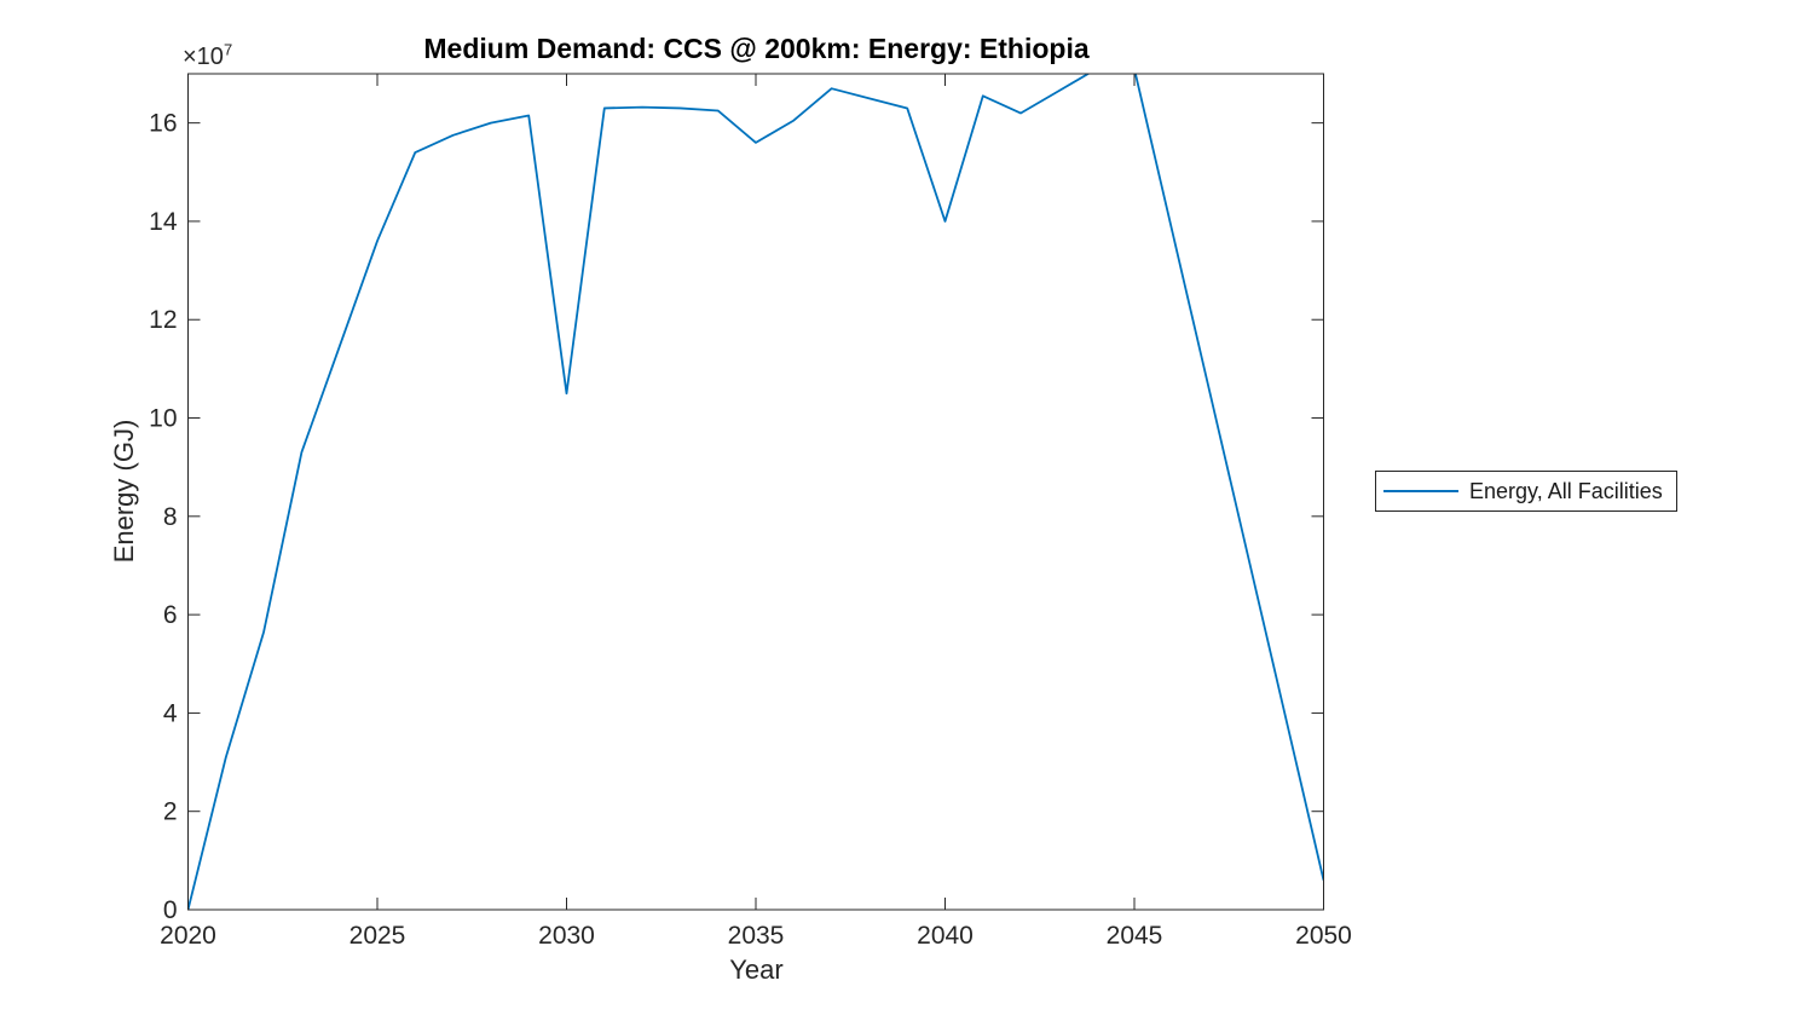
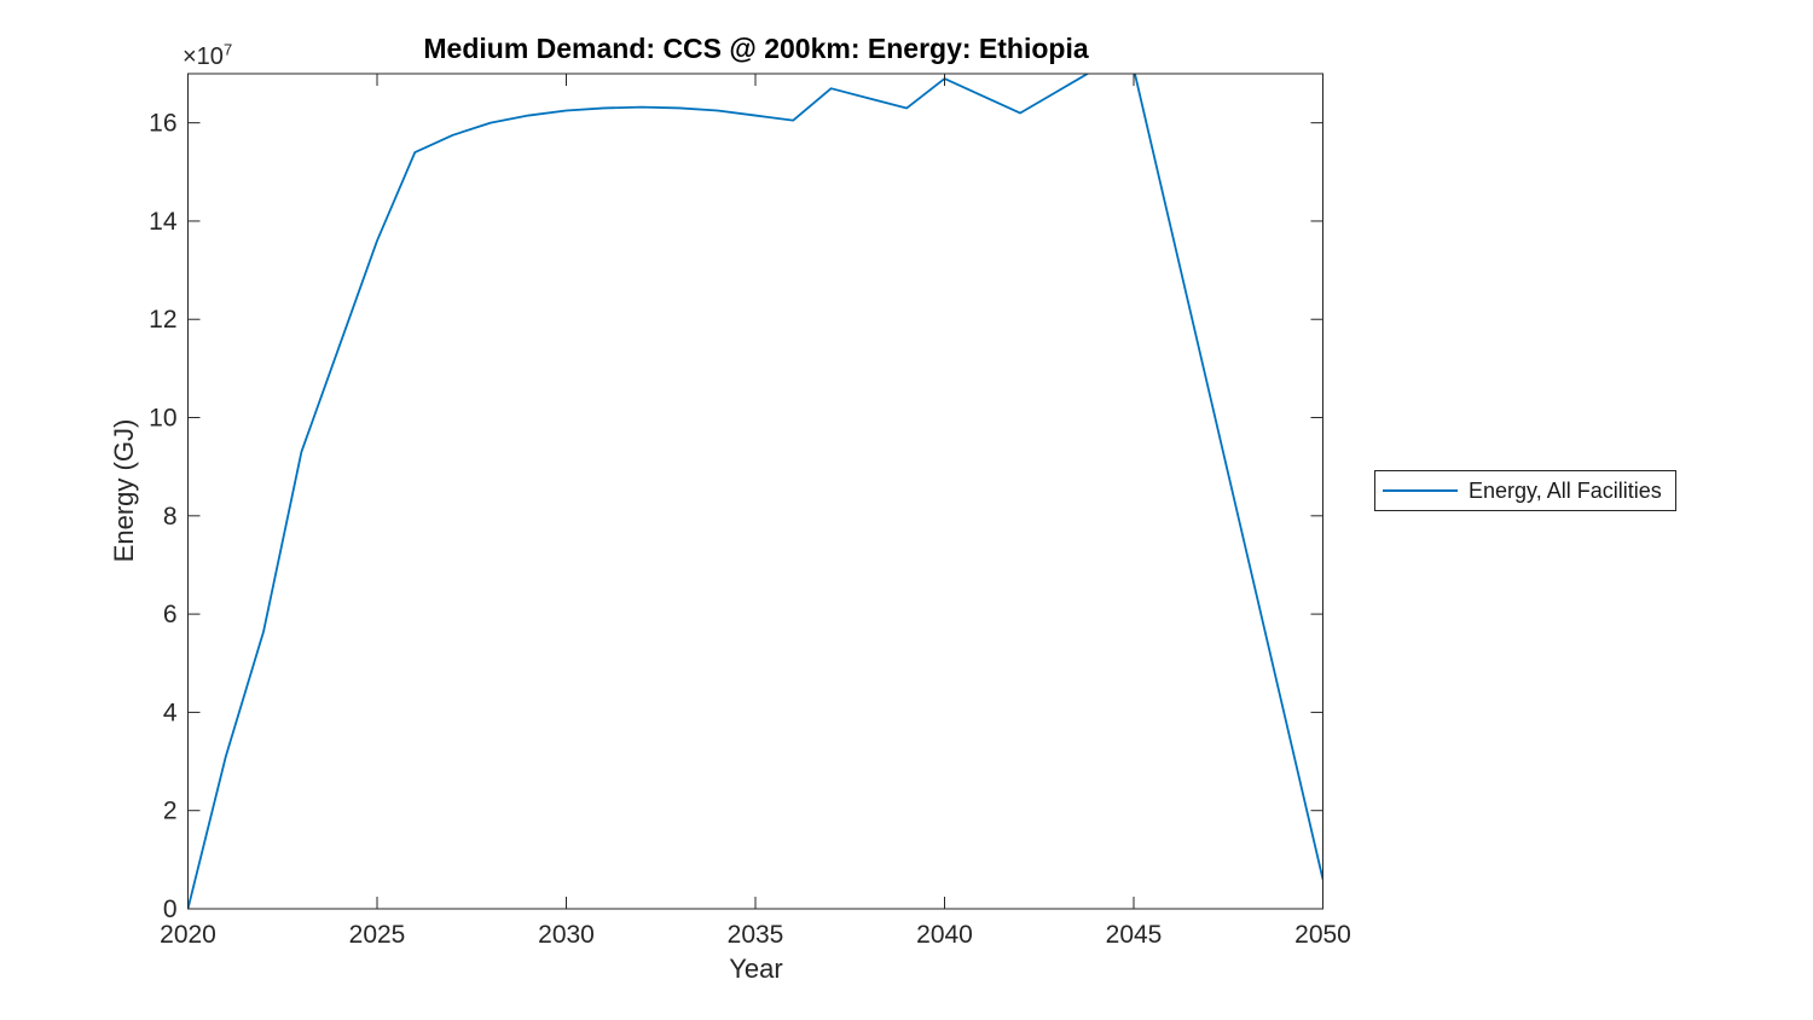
2030: 10.5 -> 16.2
2035: 15.6 -> 16.1
2040: 14.0 -> 16.9
